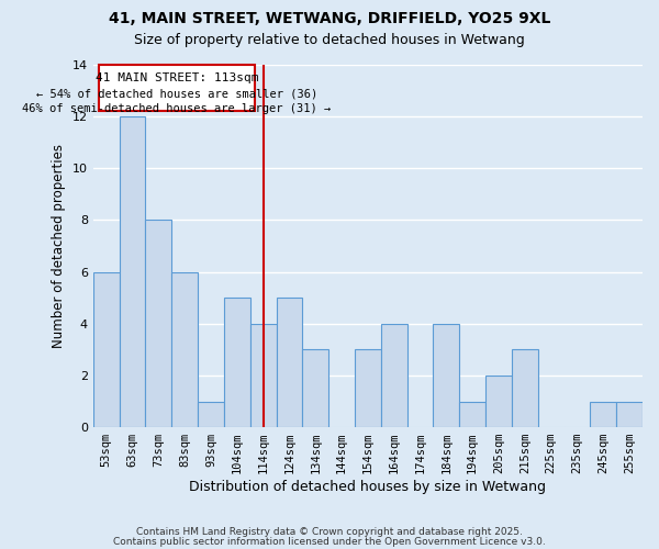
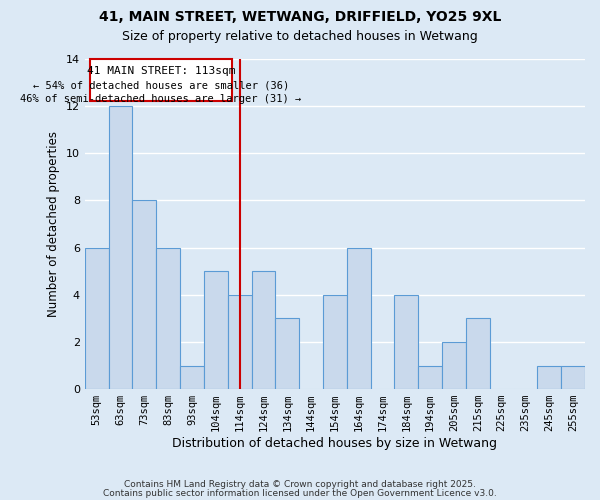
154sqm: 3 -> 4
164sqm: 4 -> 6
